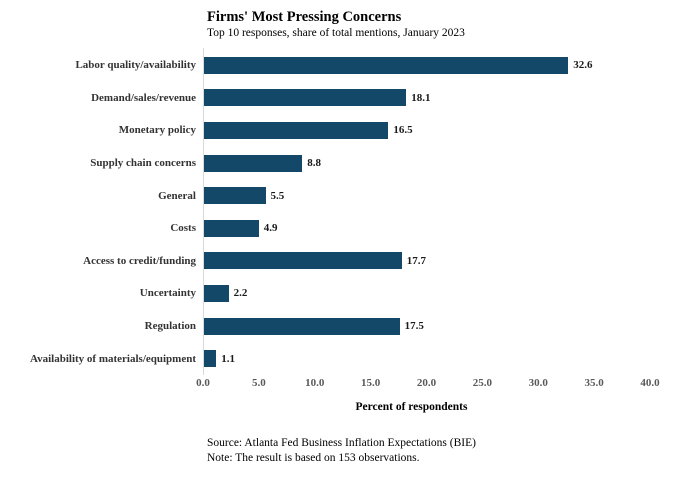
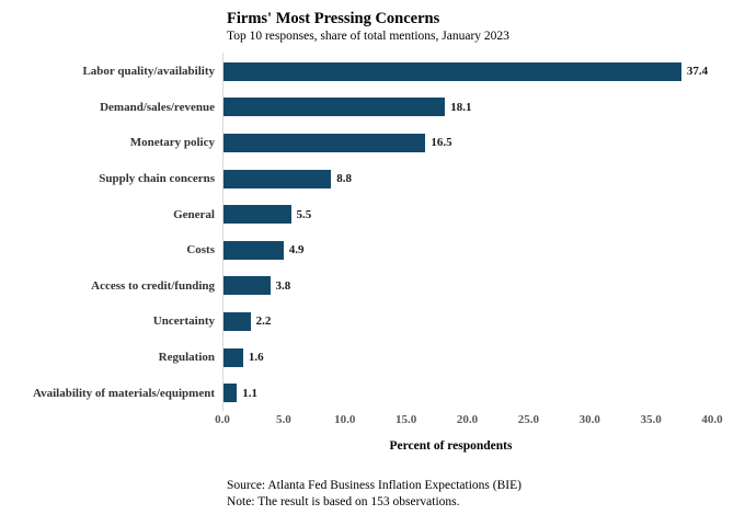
Labor quality/availability: 32.6 -> 37.4
Access to credit/funding: 17.7 -> 3.8
Regulation: 17.5 -> 1.6
